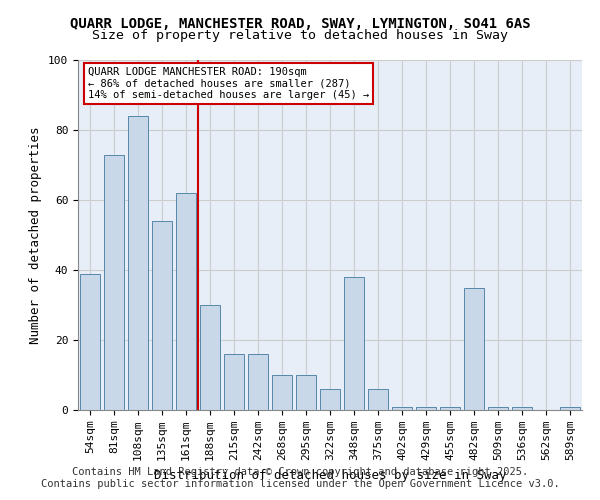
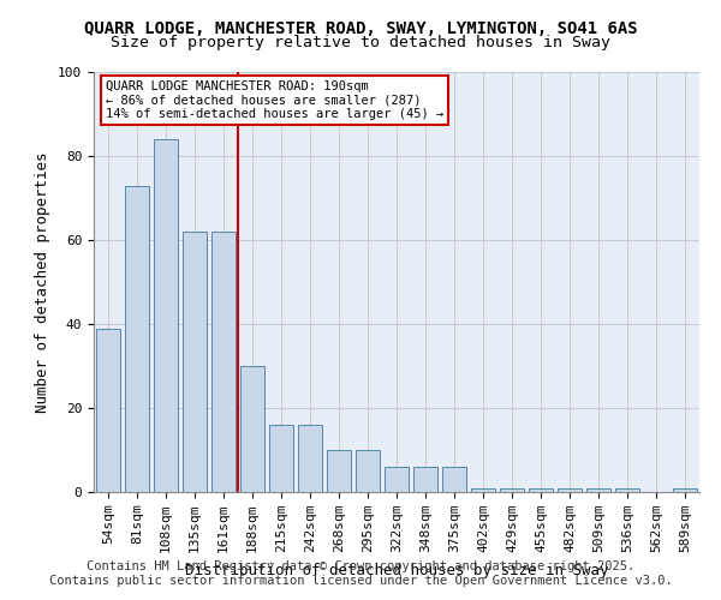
135sqm: 54 -> 62
348sqm: 38 -> 6
482sqm: 35 -> 1
